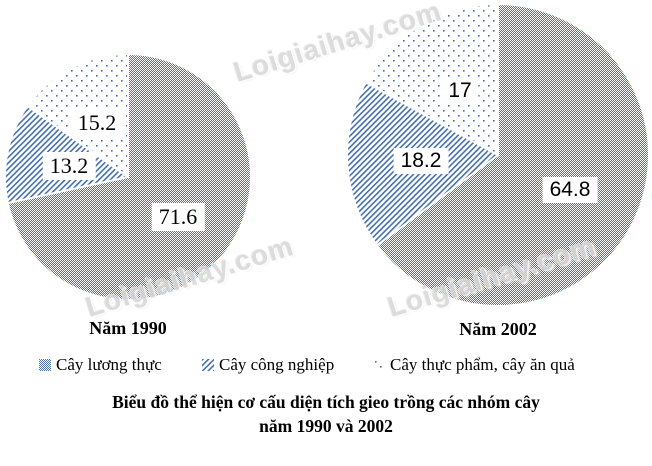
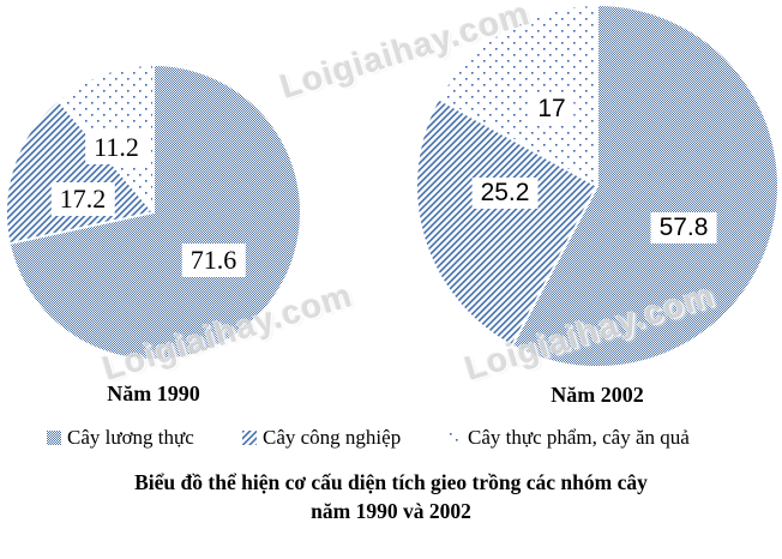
Năm 1990/Cây công nghiệp: 13.2 -> 17.2
Năm 1990/Cây thực phẩm, cây ăn quả: 15.2 -> 11.2
Năm 2002/Cây lương thực: 64.8 -> 57.8
Năm 2002/Cây công nghiệp: 18.2 -> 25.2
